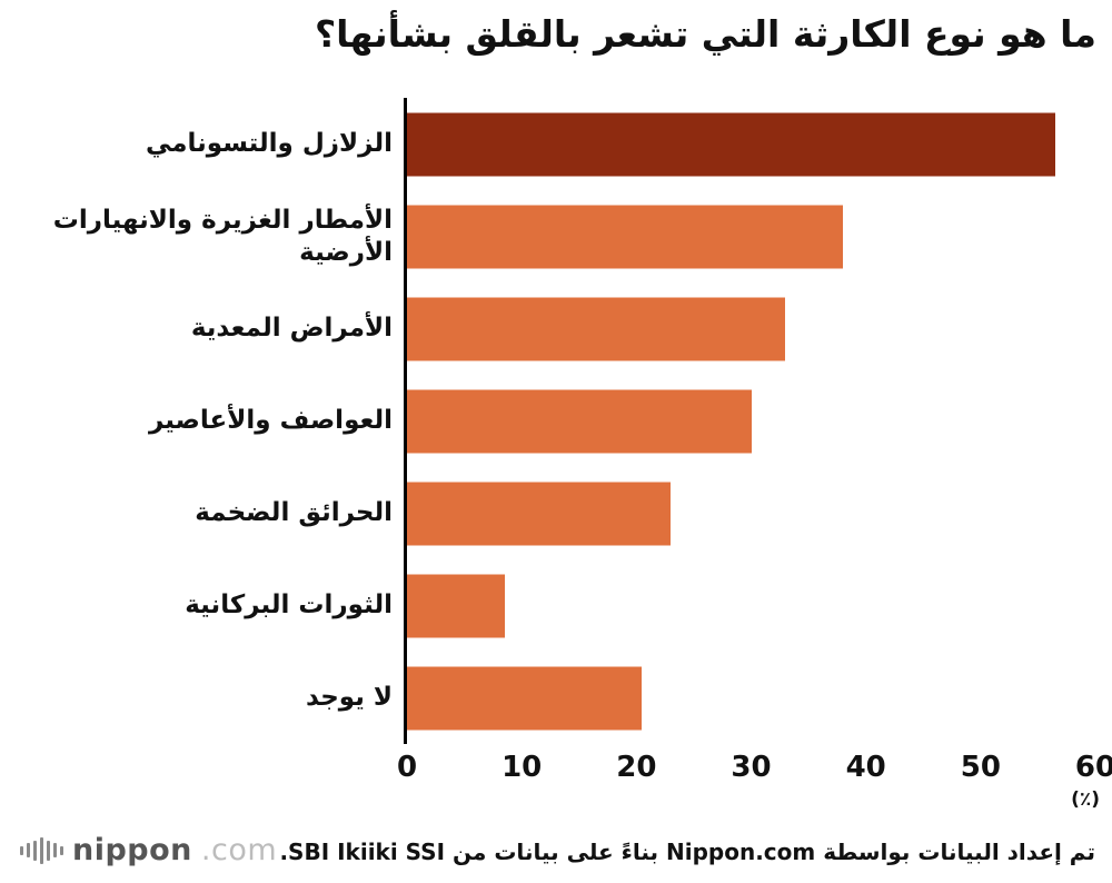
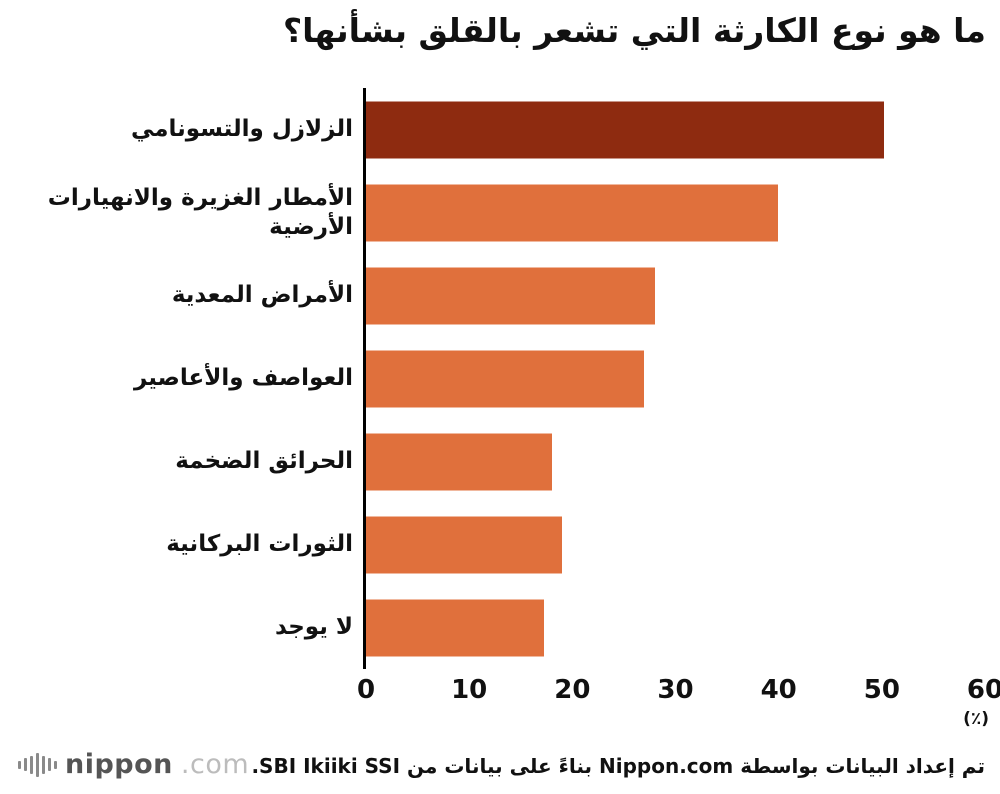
الزلازل والتسونامي: 56.5 -> 50.2
الأمطار الغزيرة والانهيارات الأرضية: 38.0 -> 39.9
الأمراض المعدية: 33.0 -> 28.0
العواصف والأعاصير: 30.0 -> 26.9
الحرائق الضخمة: 23.0 -> 18.0
الثورات البركانية: 8.5 -> 19.0
لا يوجد: 20.5 -> 17.3
